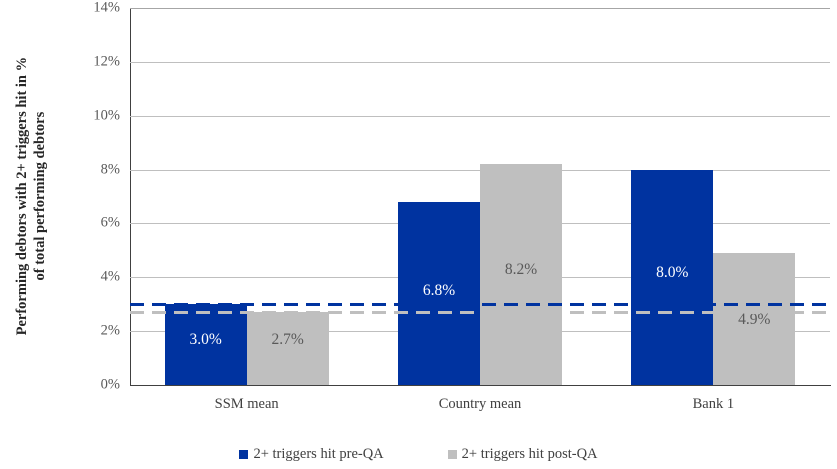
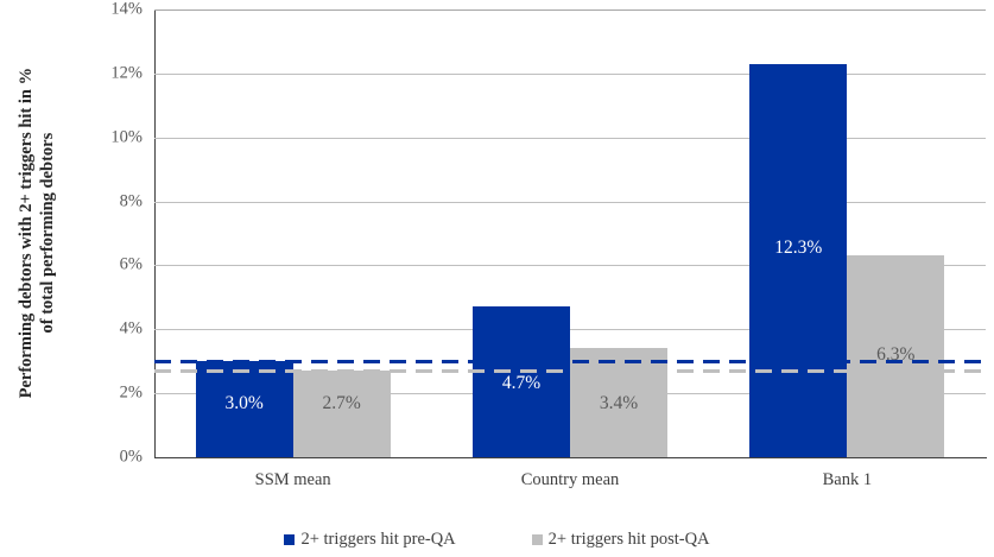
2+ triggers hit pre-QA/Country mean: 6.8% -> 4.7%
2+ triggers hit post-QA/Country mean: 8.2% -> 3.4%
2+ triggers hit pre-QA/Bank 1: 8.0% -> 12.3%
2+ triggers hit post-QA/Bank 1: 4.9% -> 6.3%
